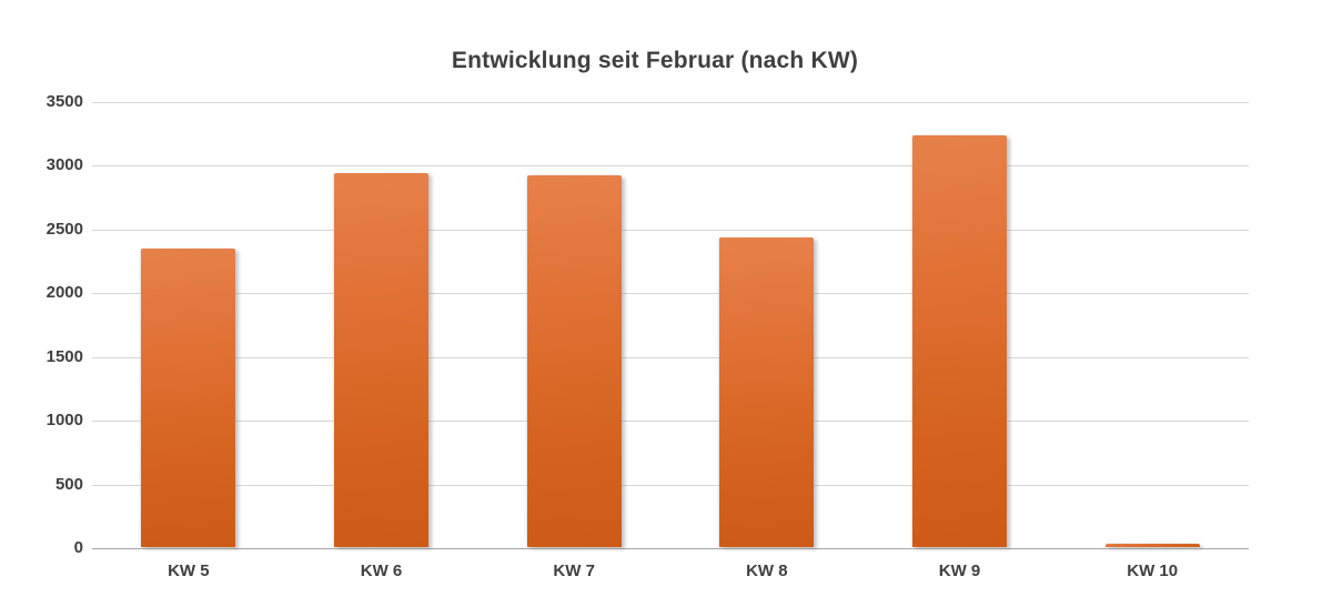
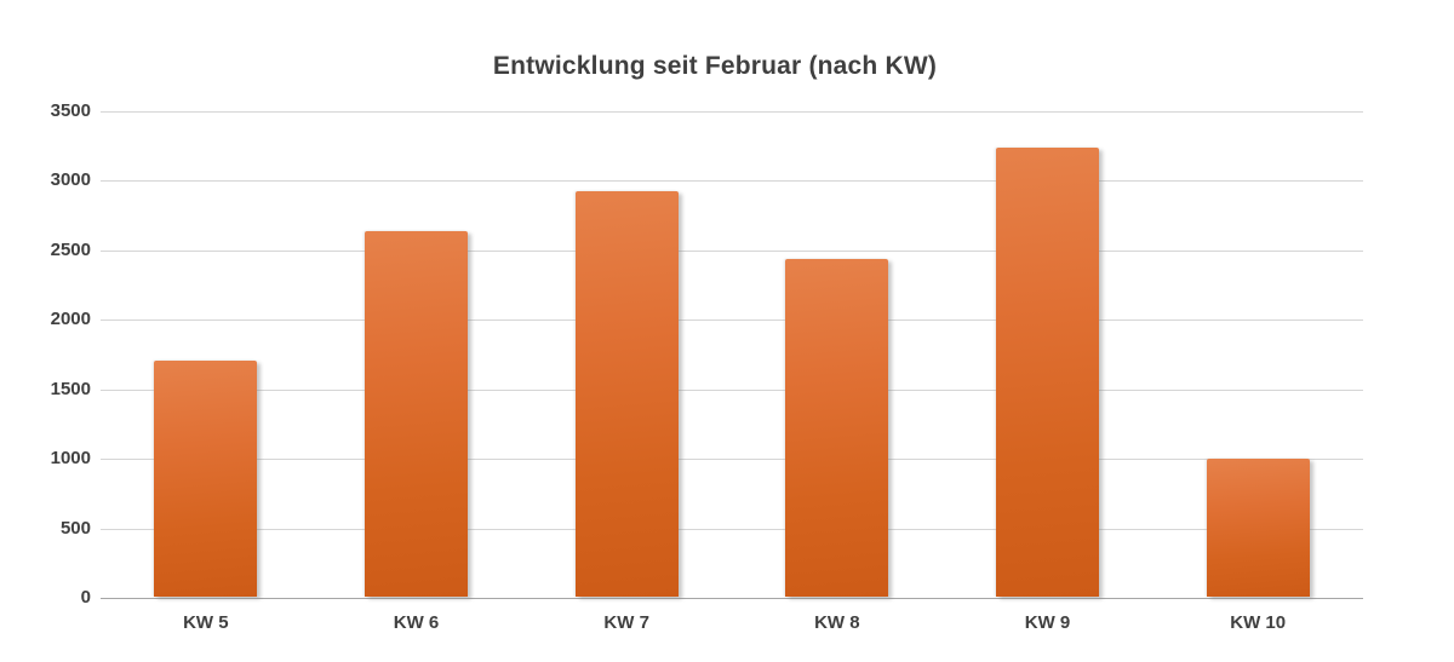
KW 5: 2340 -> 1700
KW 6: 2930 -> 2630
KW 10: 30 -> 990
